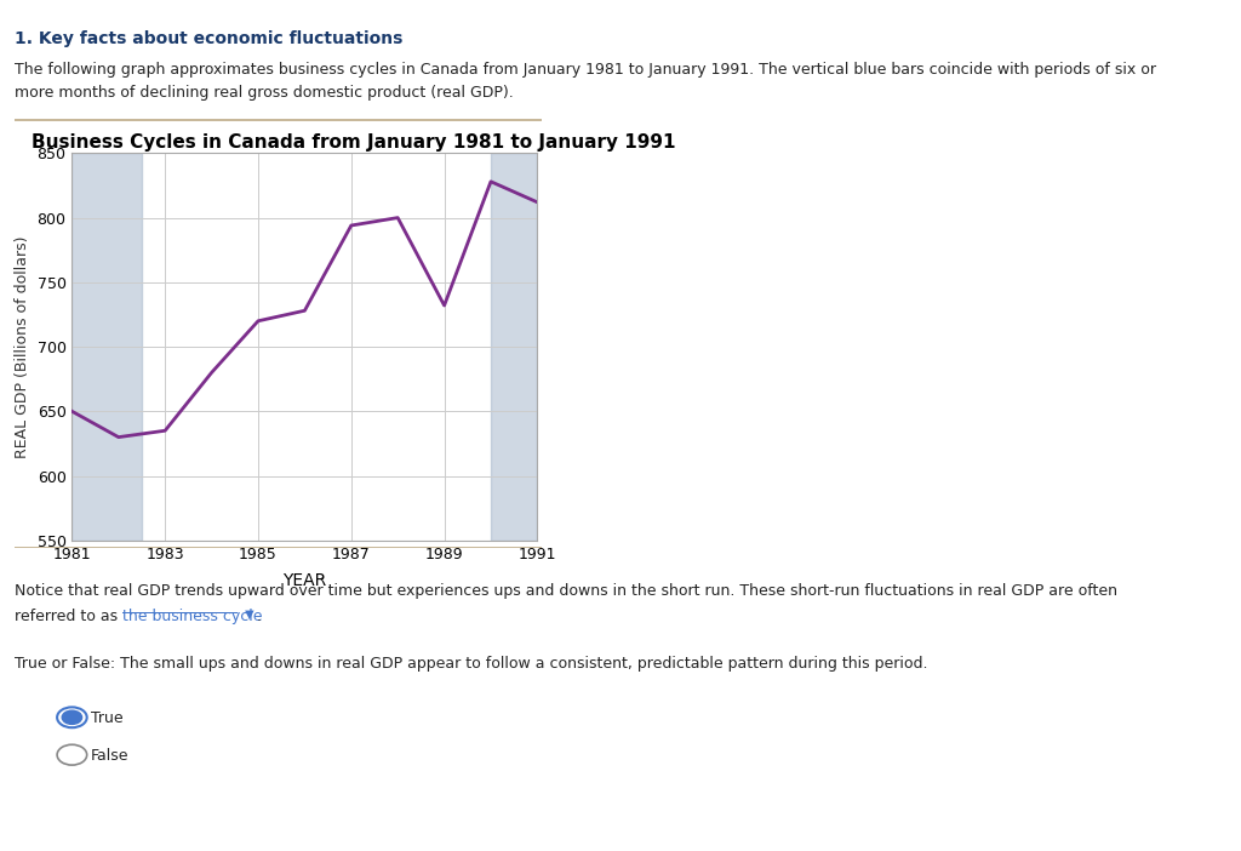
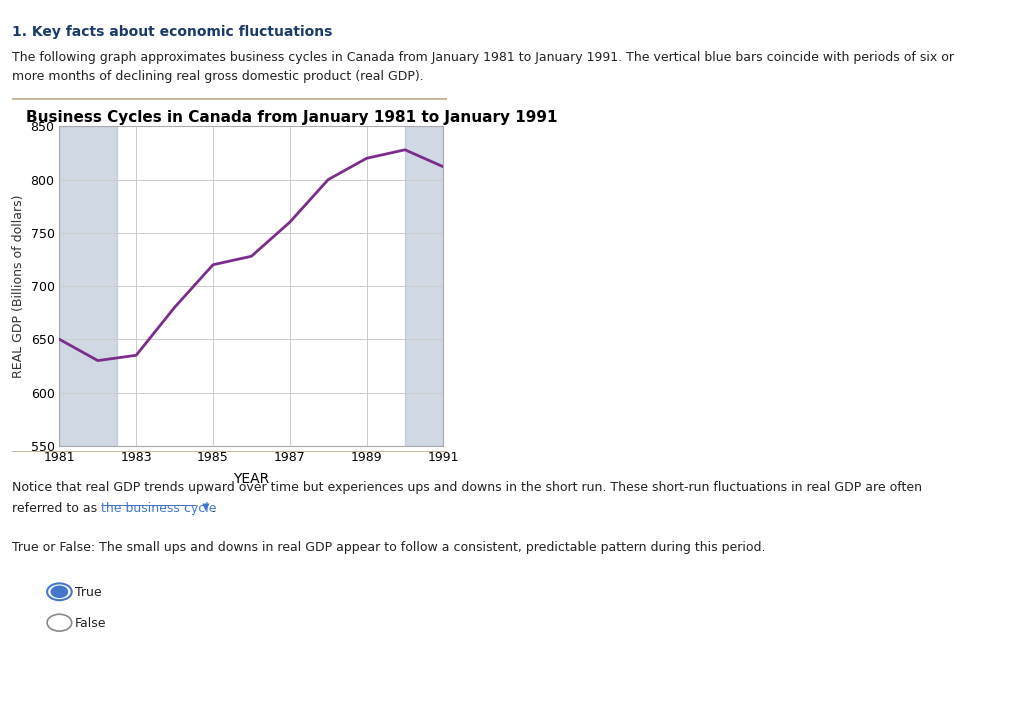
1987: 794 -> 760
1989: 732 -> 820
